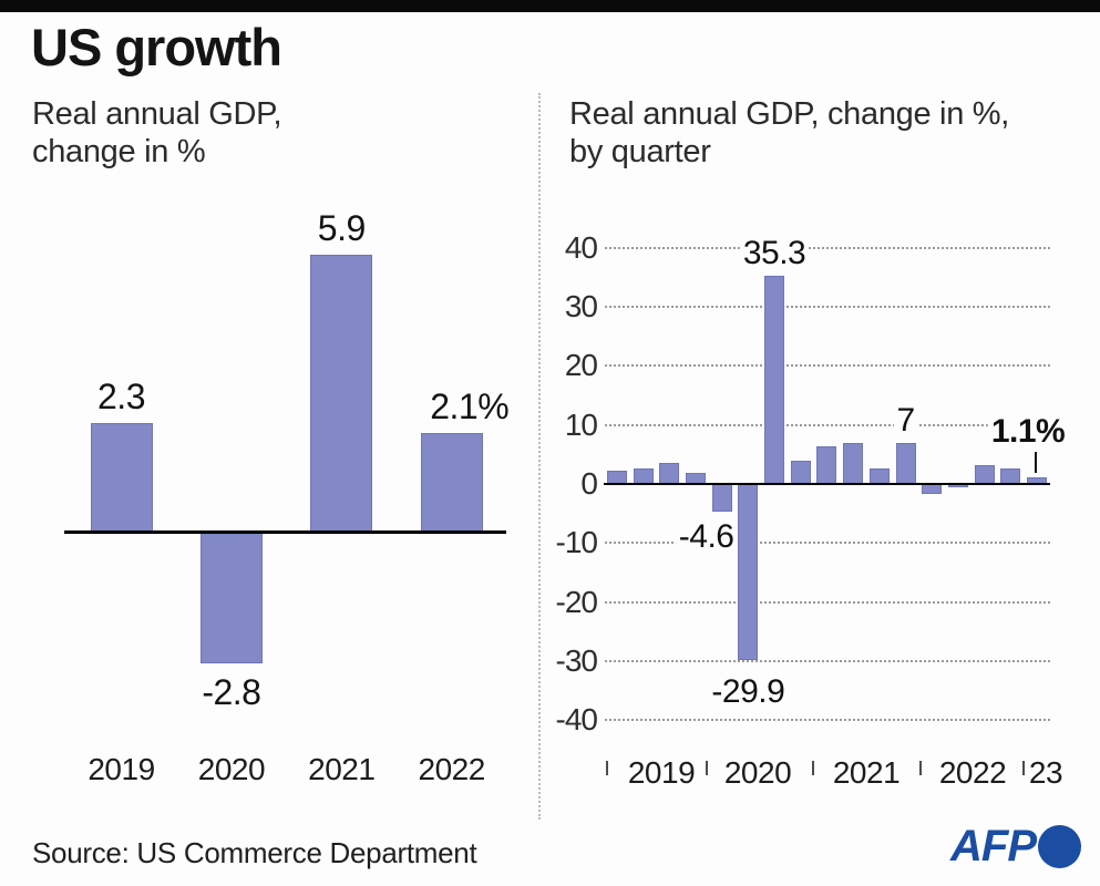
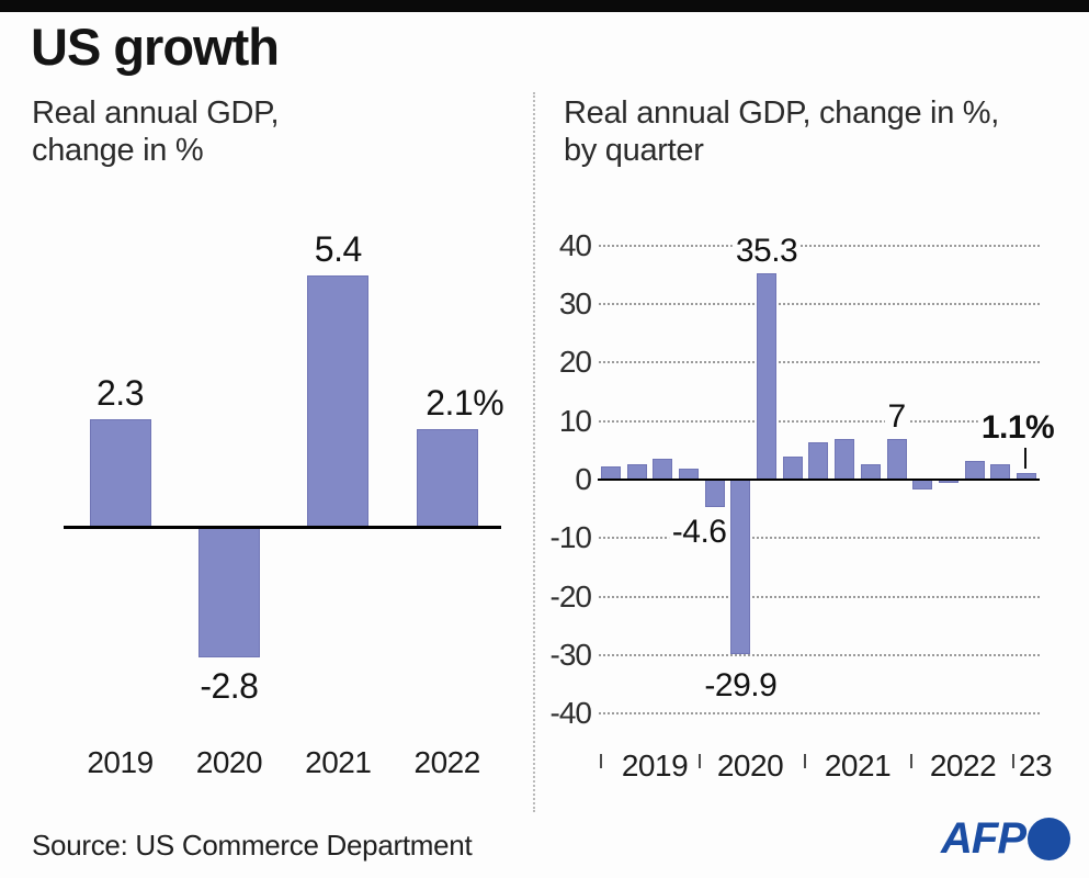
Real annual GDP, change in %/2021: 5.9 -> 5.4
